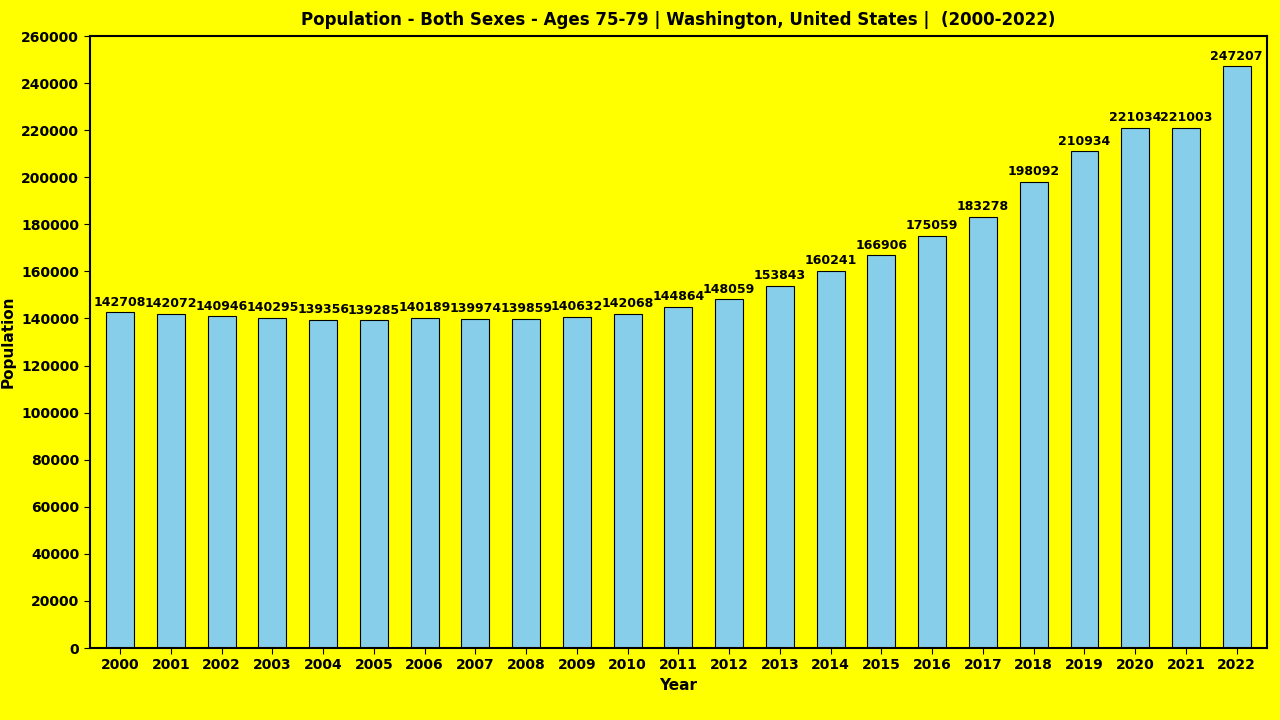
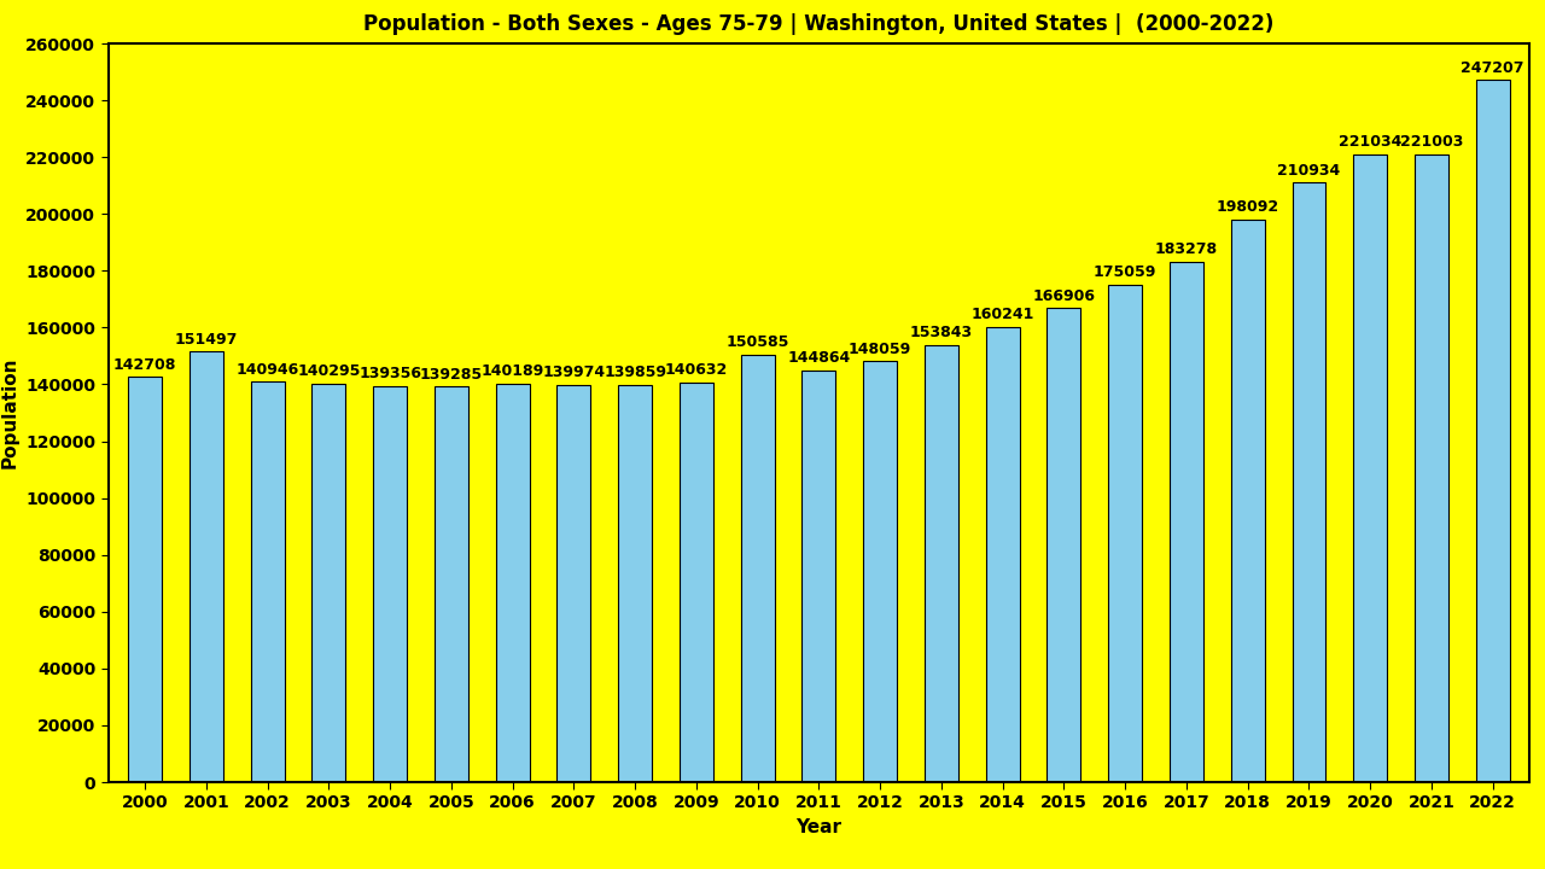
2001: 142072 -> 151497
2010: 142068 -> 150585
